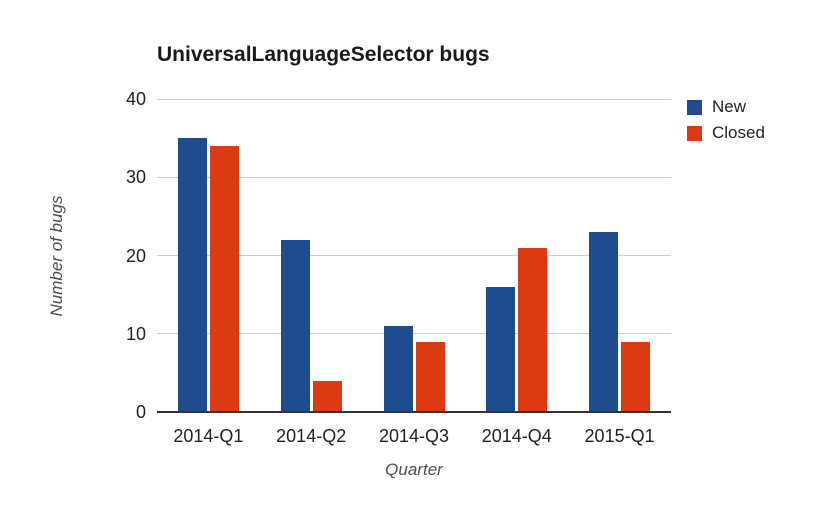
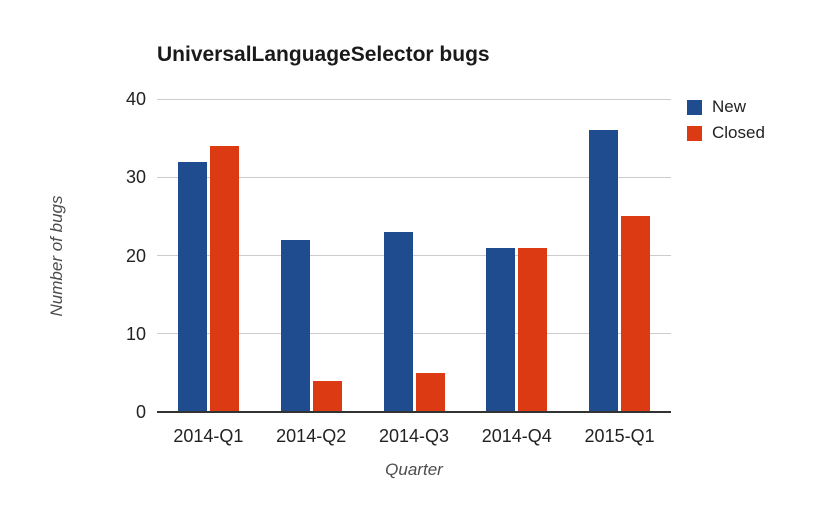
New/2014-Q1: 35 -> 32
New/2014-Q3: 11 -> 23
Closed/2014-Q3: 9 -> 5
New/2014-Q4: 16 -> 21
New/2015-Q1: 23 -> 36
Closed/2015-Q1: 9 -> 25
